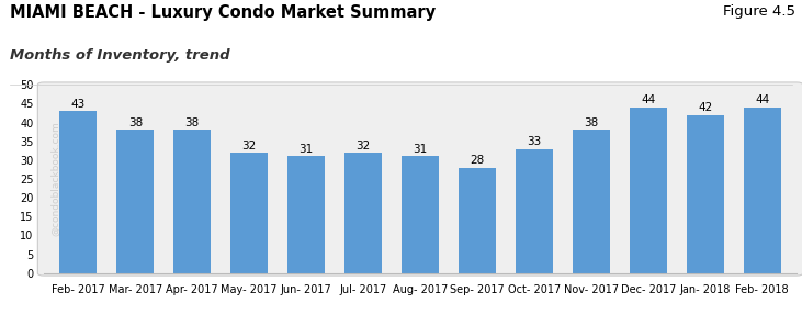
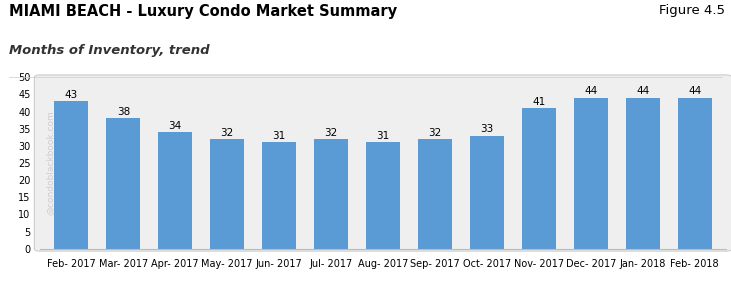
Apr- 2017: 38 -> 34
Sep- 2017: 28 -> 32
Nov- 2017: 38 -> 41
Jan- 2018: 42 -> 44
